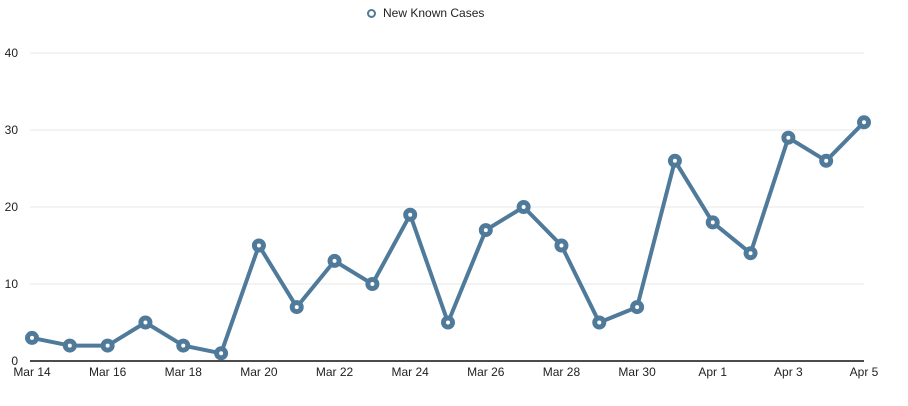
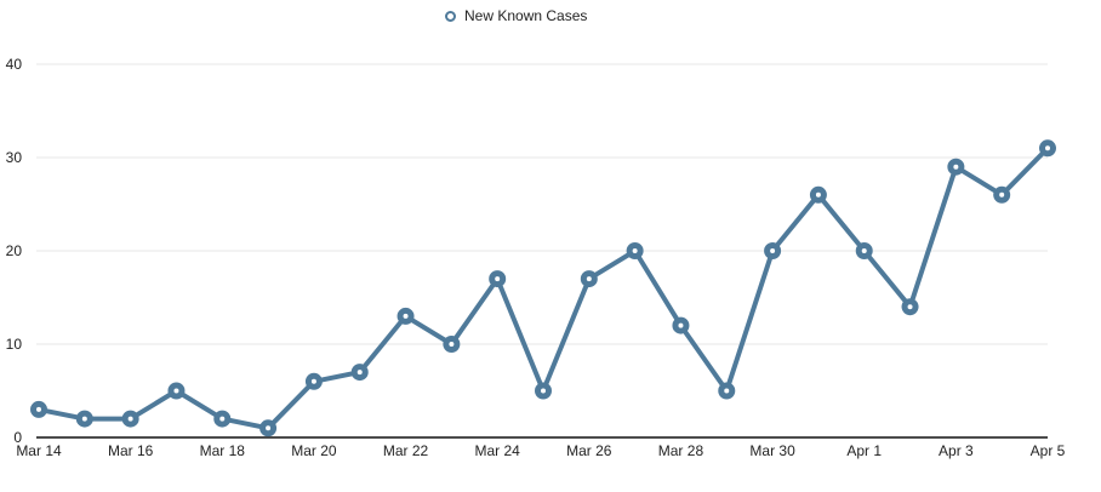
Mar 20: 15 -> 6
Mar 24: 19 -> 17
Mar 28: 15 -> 12
Mar 30: 7 -> 20
Apr 1: 18 -> 20
